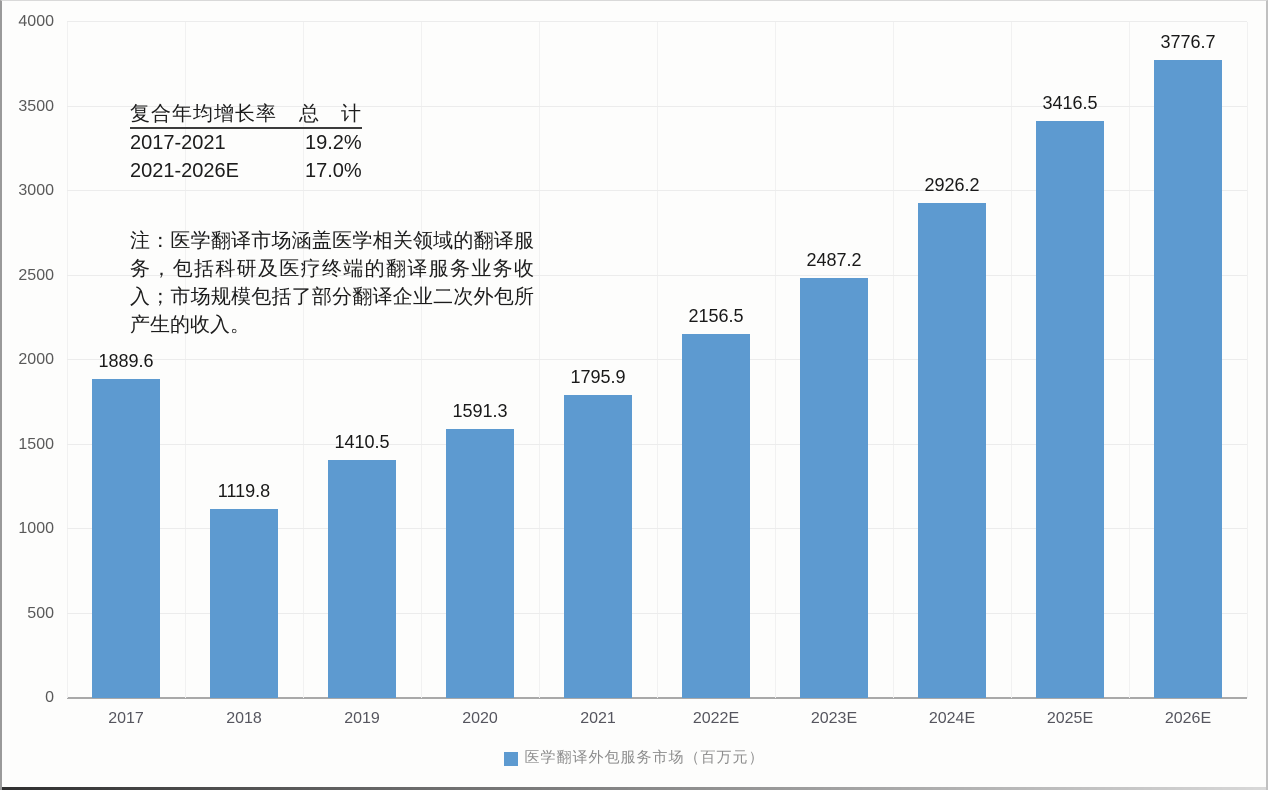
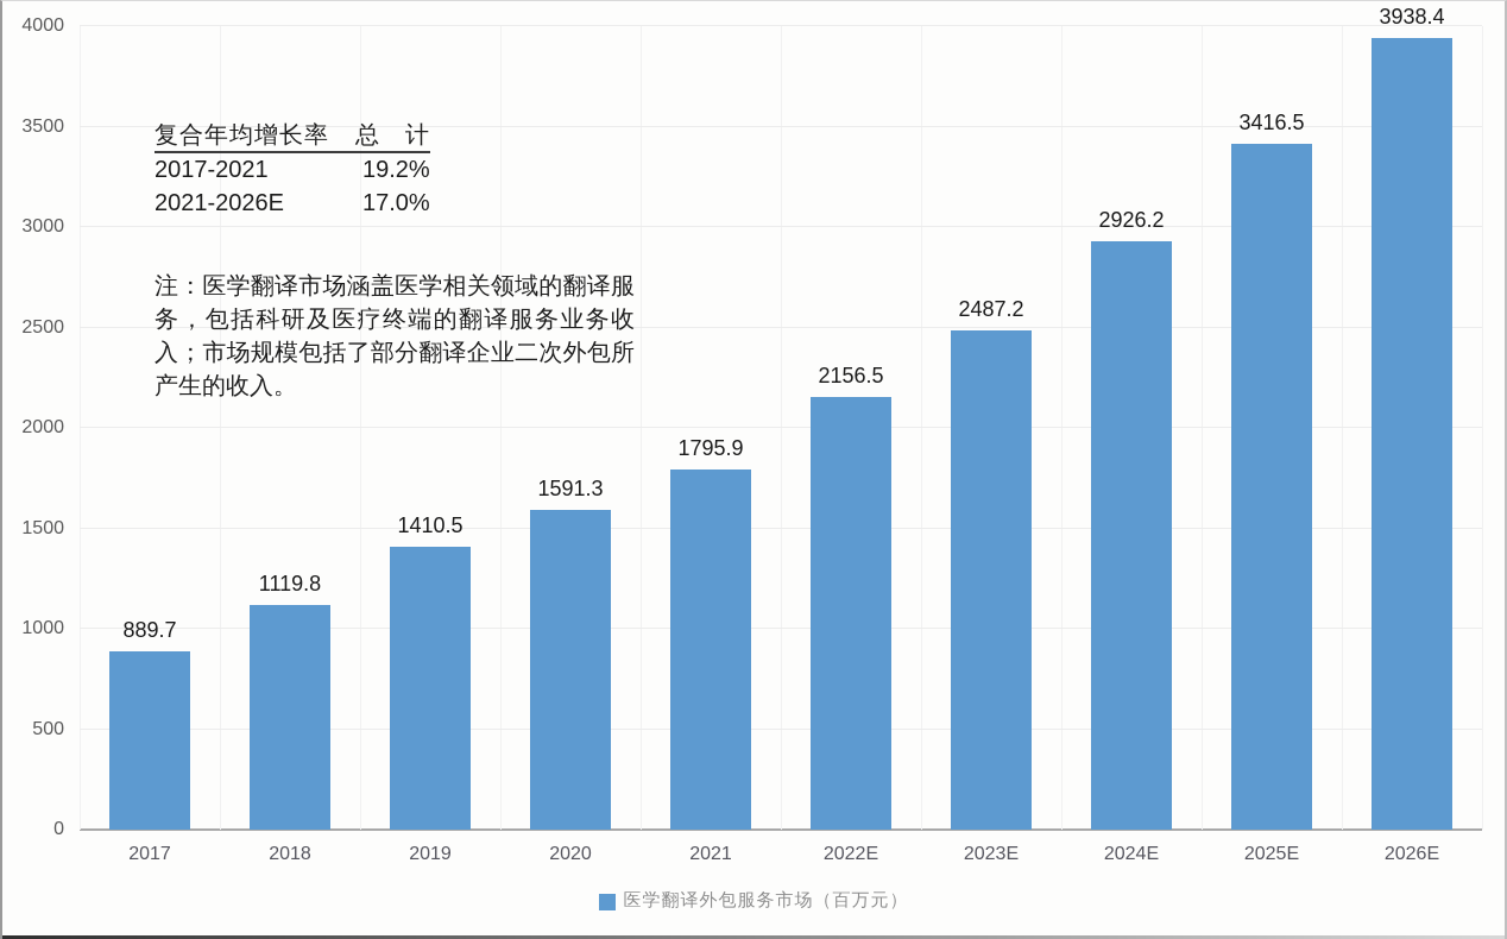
2017: 1889.6 -> 889.7
2026E: 3776.7 -> 3938.4
